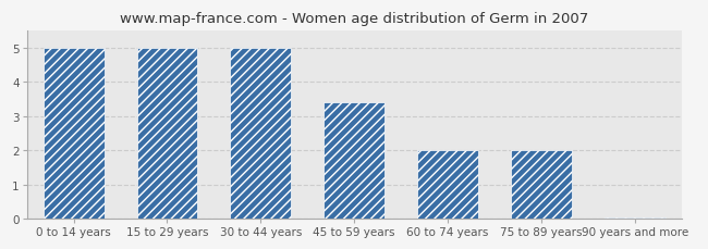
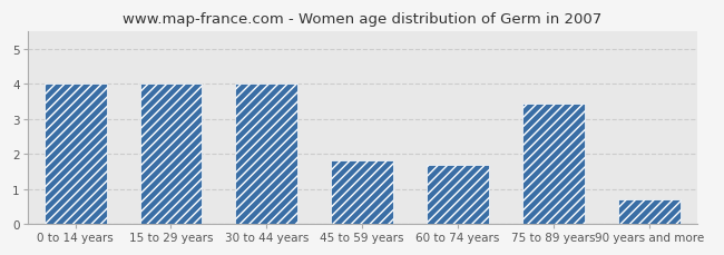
0 to 14 years: 5.00 -> 4.00
15 to 29 years: 5.00 -> 4.00
30 to 44 years: 5.00 -> 4.00
45 to 59 years: 3.40 -> 1.80
60 to 74 years: 2.00 -> 1.70
75 to 89 years: 2.00 -> 3.45
90 years and more: 0.04 -> 0.70
